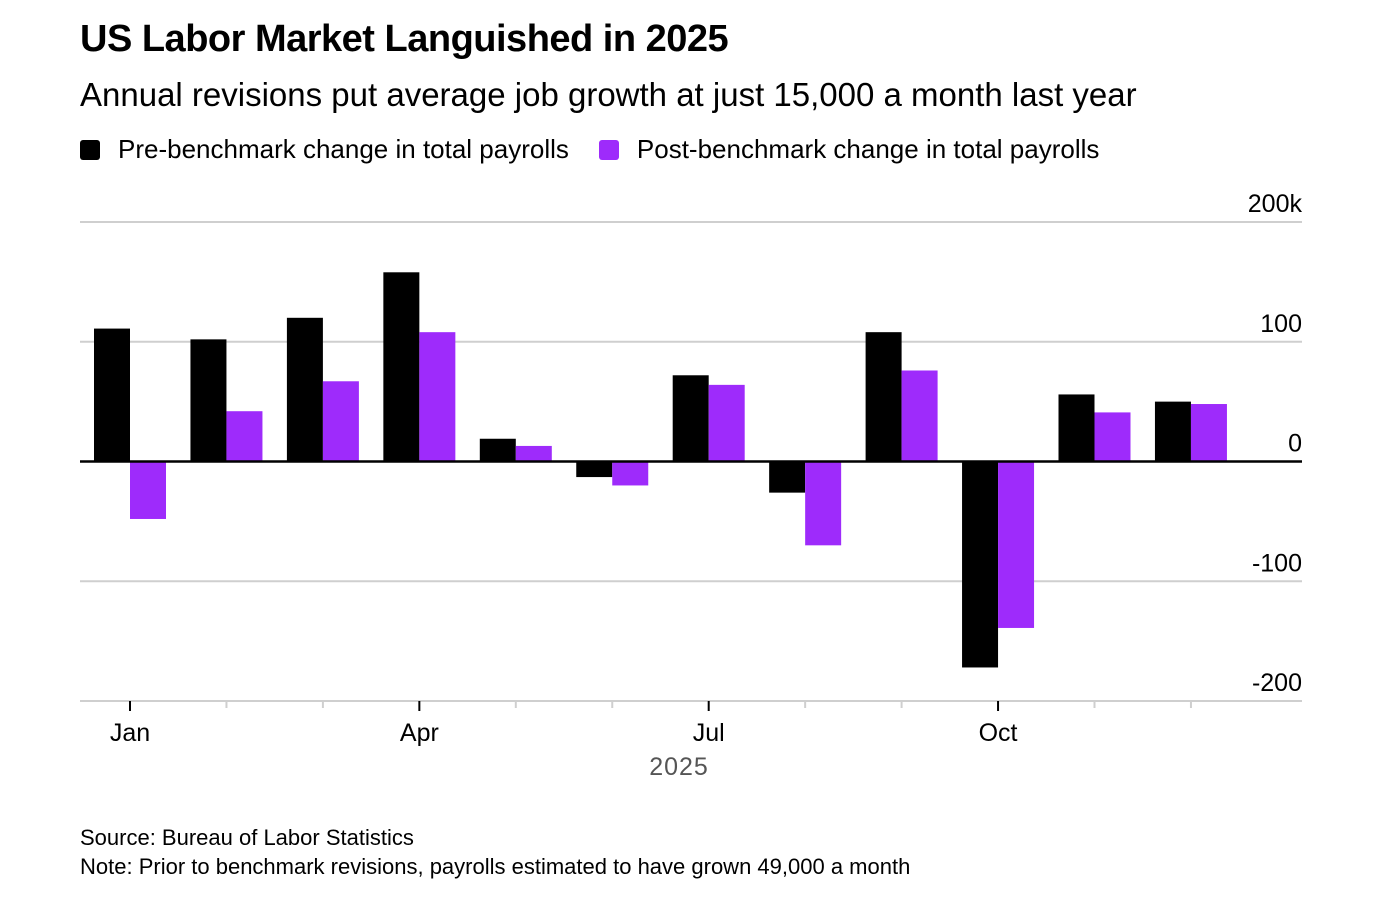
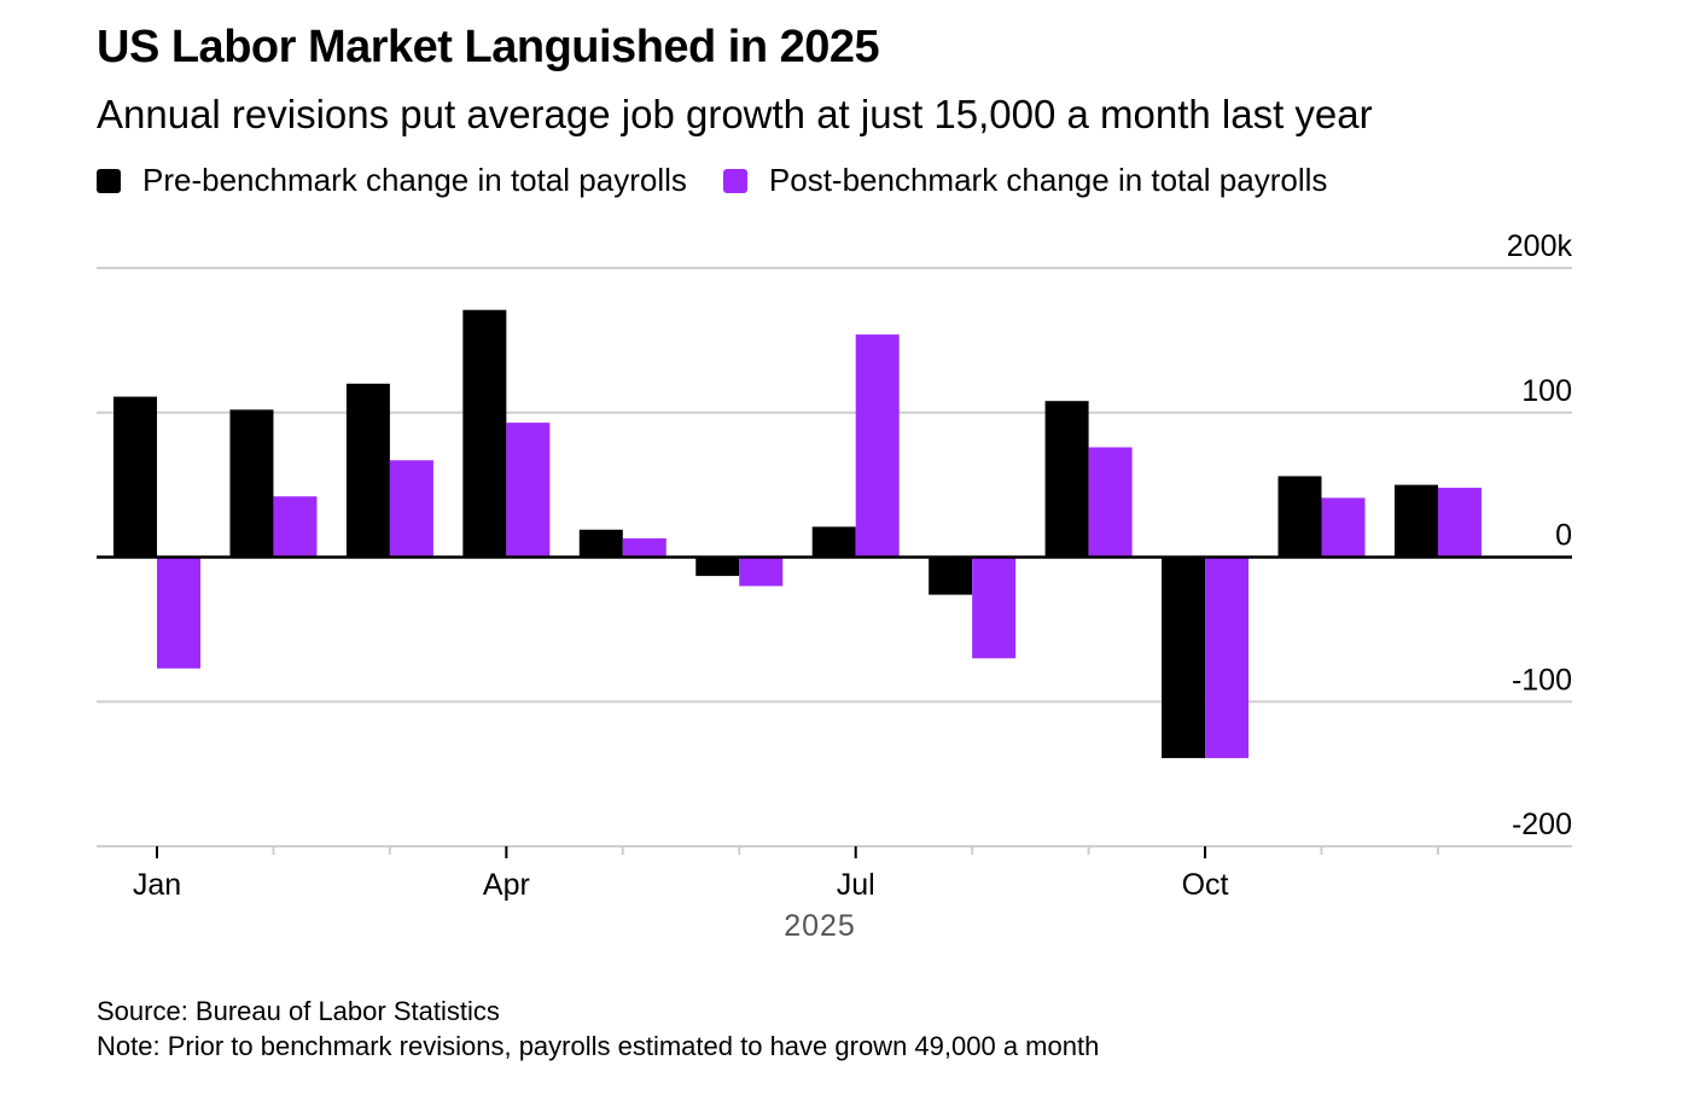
Post-benchmark change in total payrolls/Jan: -48k -> -77k
Pre-benchmark change in total payrolls/Apr: 158k -> 171k
Post-benchmark change in total payrolls/Apr: 108k -> 93k
Pre-benchmark change in total payrolls/Jul: 72k -> 21k
Post-benchmark change in total payrolls/Jul: 64k -> 154k
Pre-benchmark change in total payrolls/Oct: -172k -> -139k
